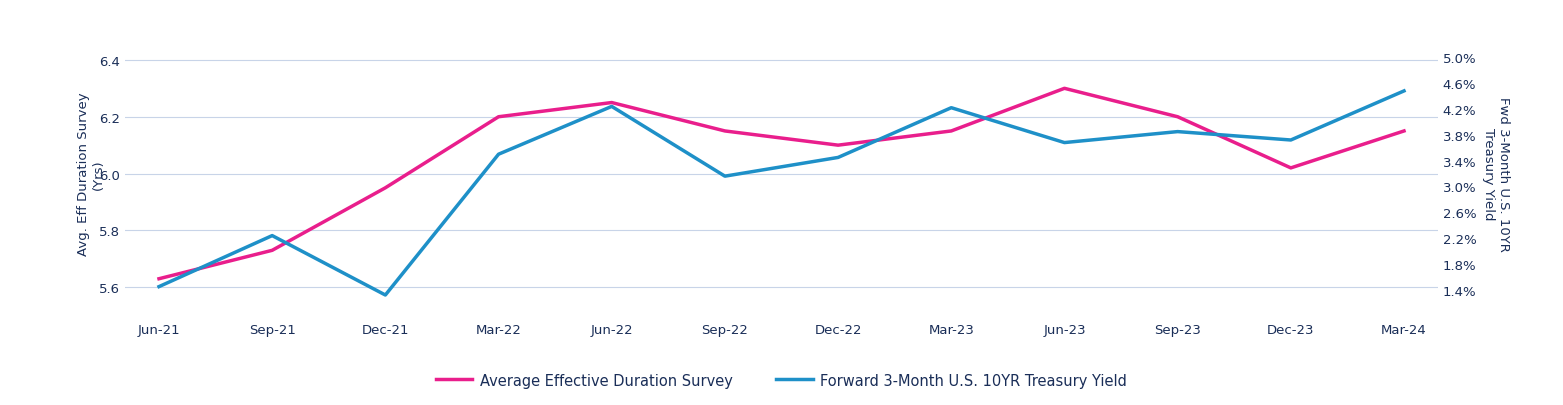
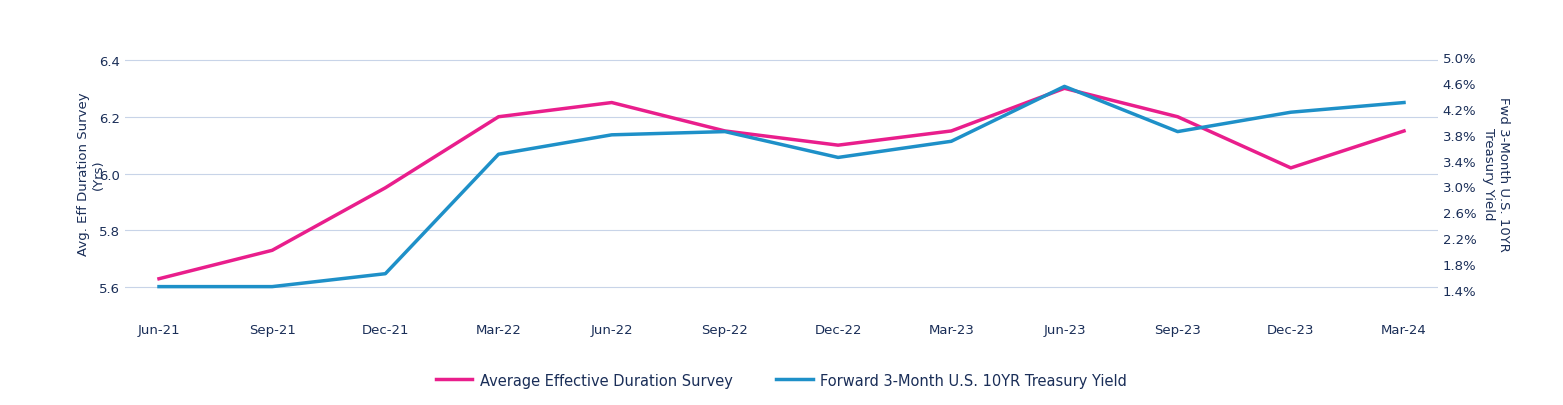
Forward 3-Month U.S. 10YR Treasury Yield/Sep-21: 2.24% -> 1.45%
Forward 3-Month U.S. 10YR Treasury Yield/Dec-21: 1.32% -> 1.65%
Forward 3-Month U.S. 10YR Treasury Yield/Jun-22: 4.24% -> 3.80%
Forward 3-Month U.S. 10YR Treasury Yield/Sep-22: 3.16% -> 3.85%
Forward 3-Month U.S. 10YR Treasury Yield/Mar-23: 4.22% -> 3.70%
Forward 3-Month U.S. 10YR Treasury Yield/Jun-23: 3.68% -> 4.55%
Forward 3-Month U.S. 10YR Treasury Yield/Dec-23: 3.72% -> 4.15%
Forward 3-Month U.S. 10YR Treasury Yield/Mar-24: 4.48% -> 4.30%
